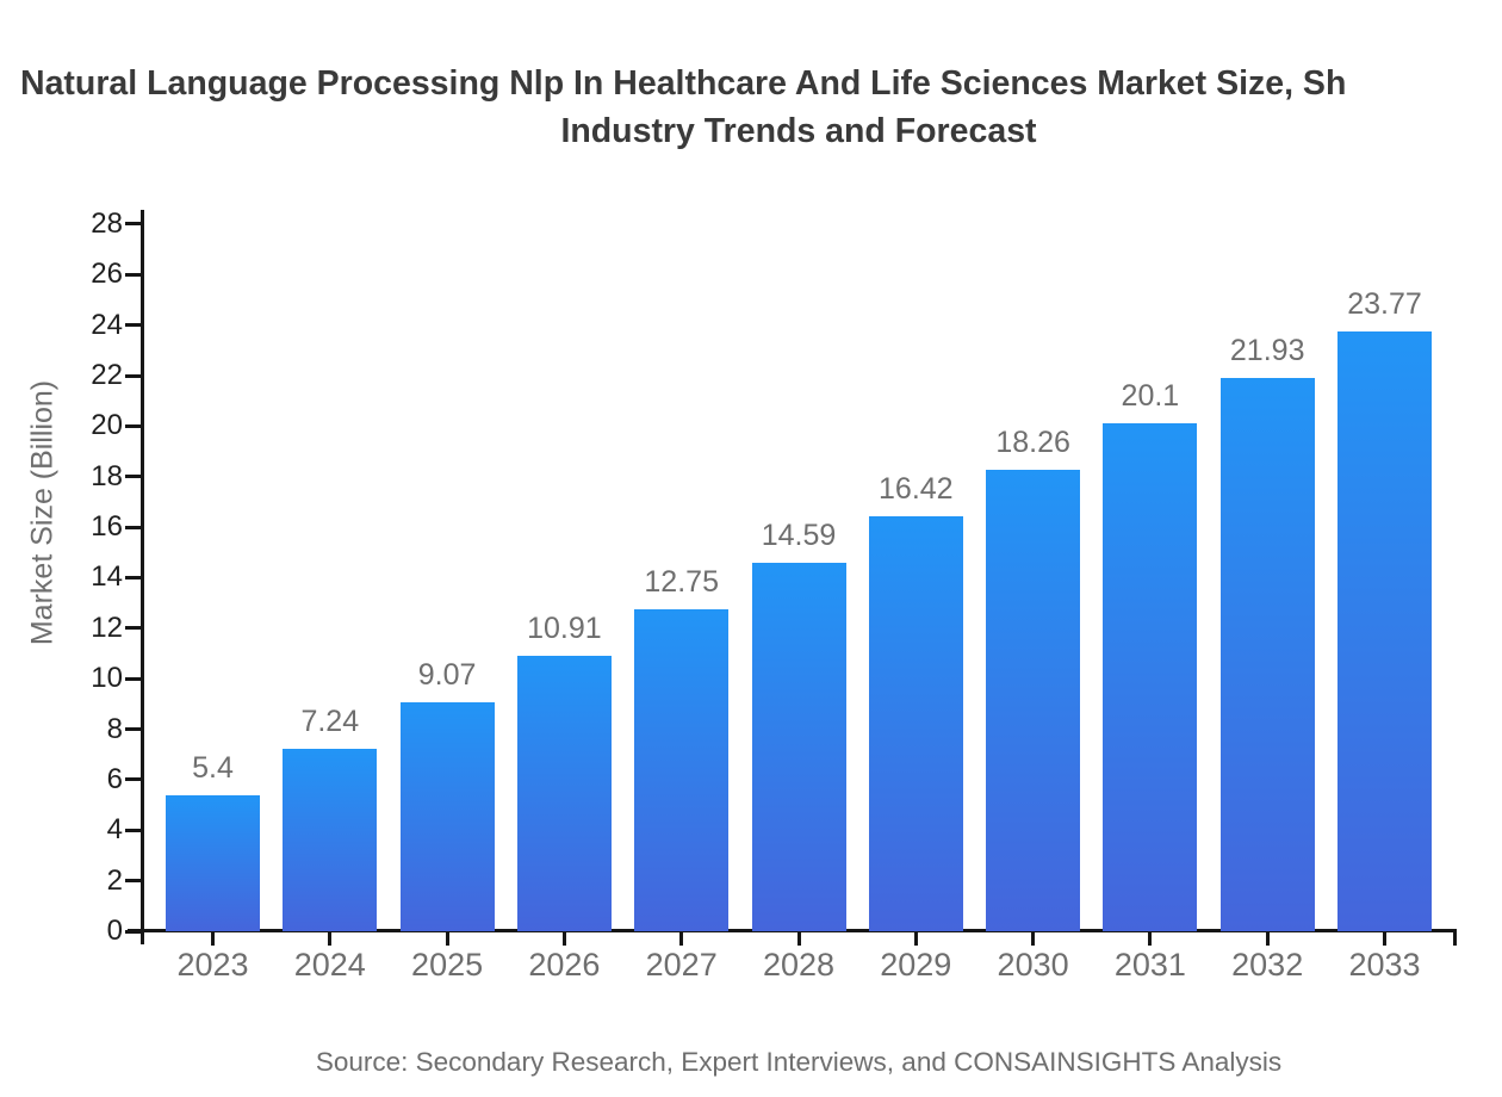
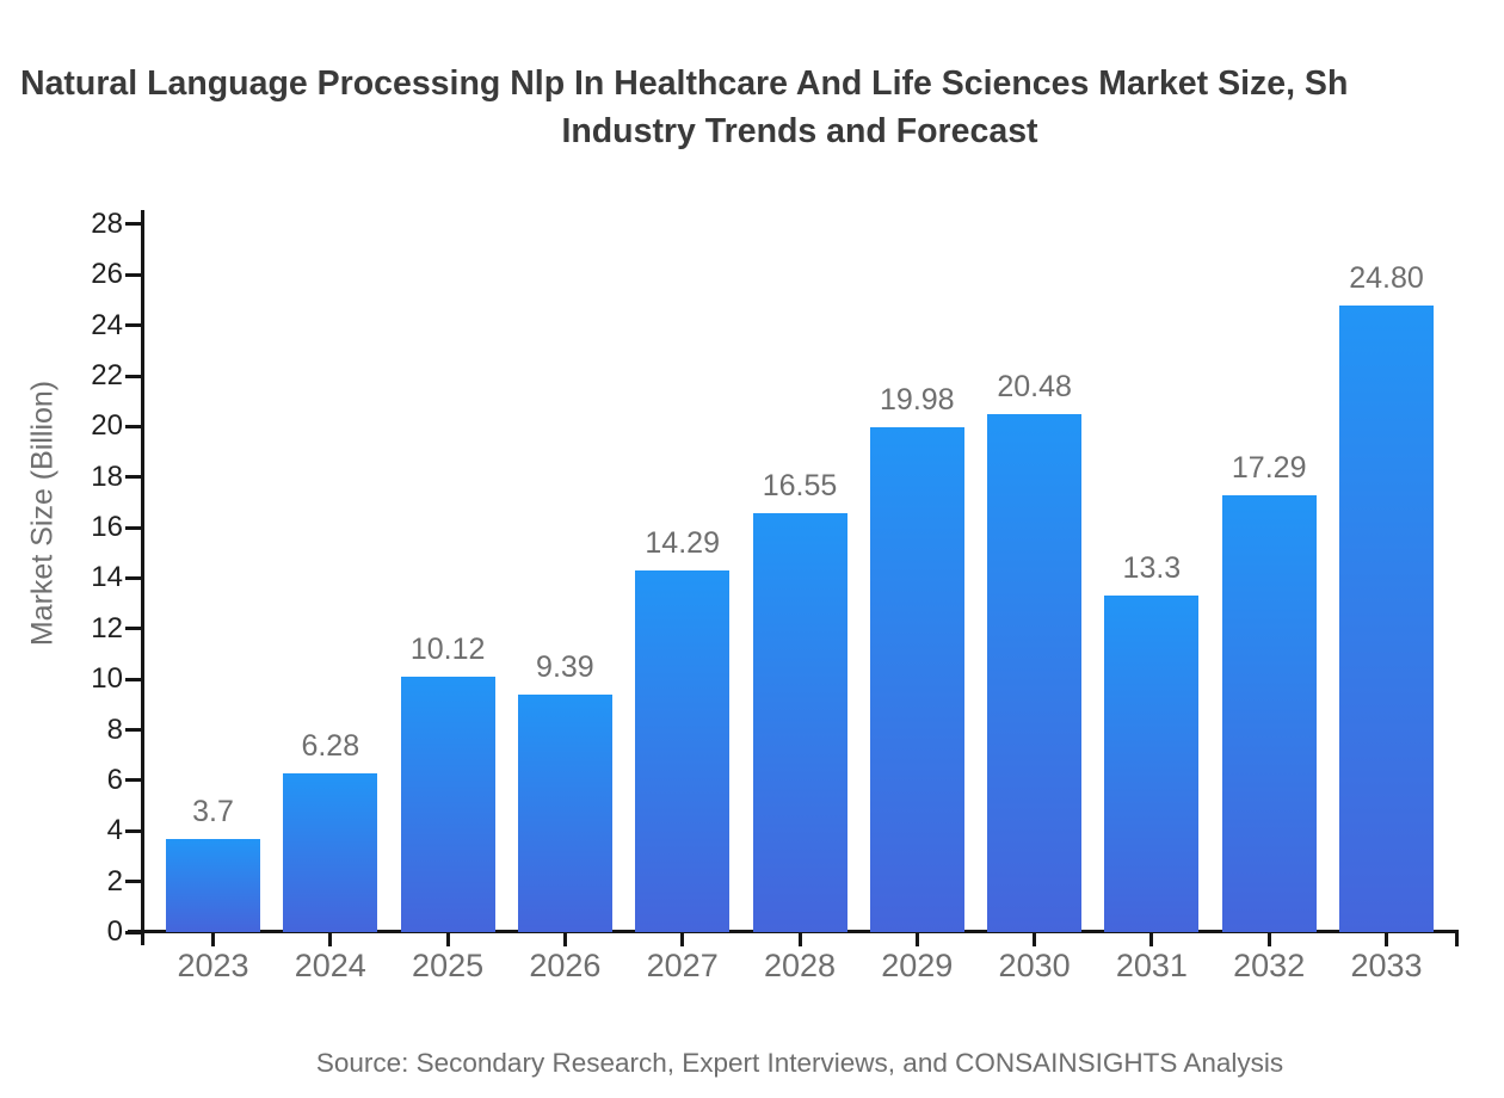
2023: 5.4 -> 3.7
2024: 7.24 -> 6.28
2025: 9.07 -> 10.12
2026: 10.91 -> 9.39
2027: 12.75 -> 14.29
2028: 14.59 -> 16.55
2029: 16.42 -> 19.98
2030: 18.26 -> 20.48
2031: 20.1 -> 13.3
2032: 21.93 -> 17.29
2033: 23.77 -> 24.80
